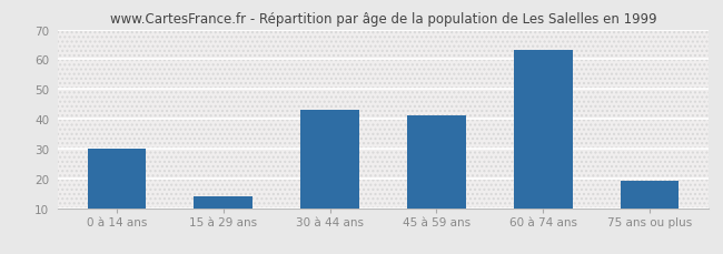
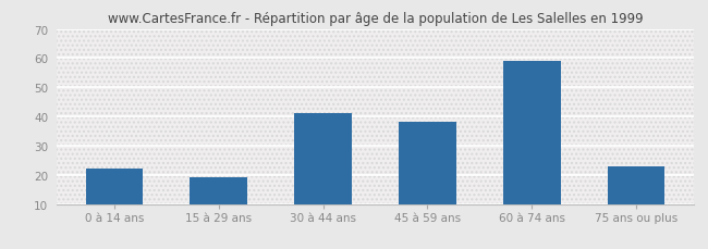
0 à 14 ans: 30 -> 22
15 à 29 ans: 14 -> 19
30 à 44 ans: 43 -> 41
45 à 59 ans: 41 -> 38
60 à 74 ans: 63 -> 59
75 ans ou plus: 19 -> 23
